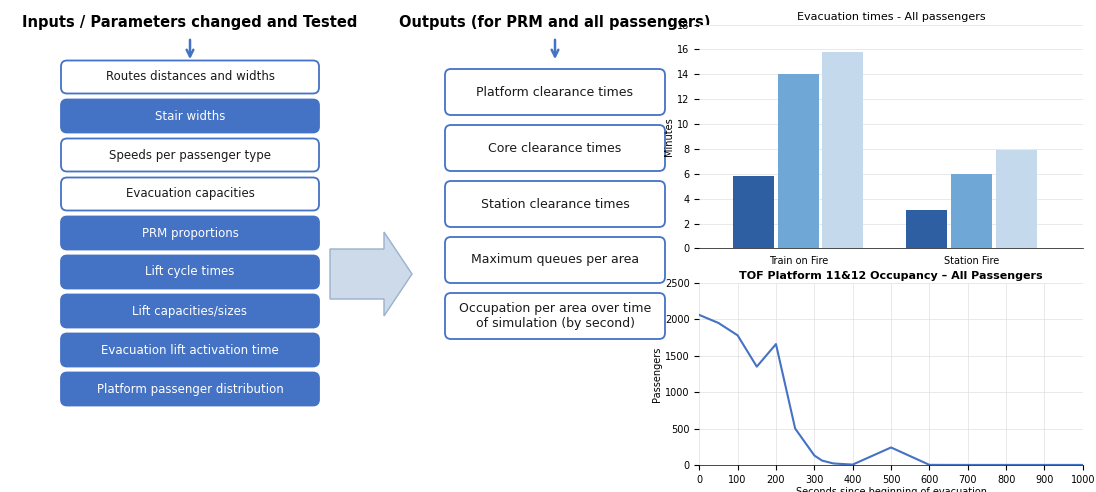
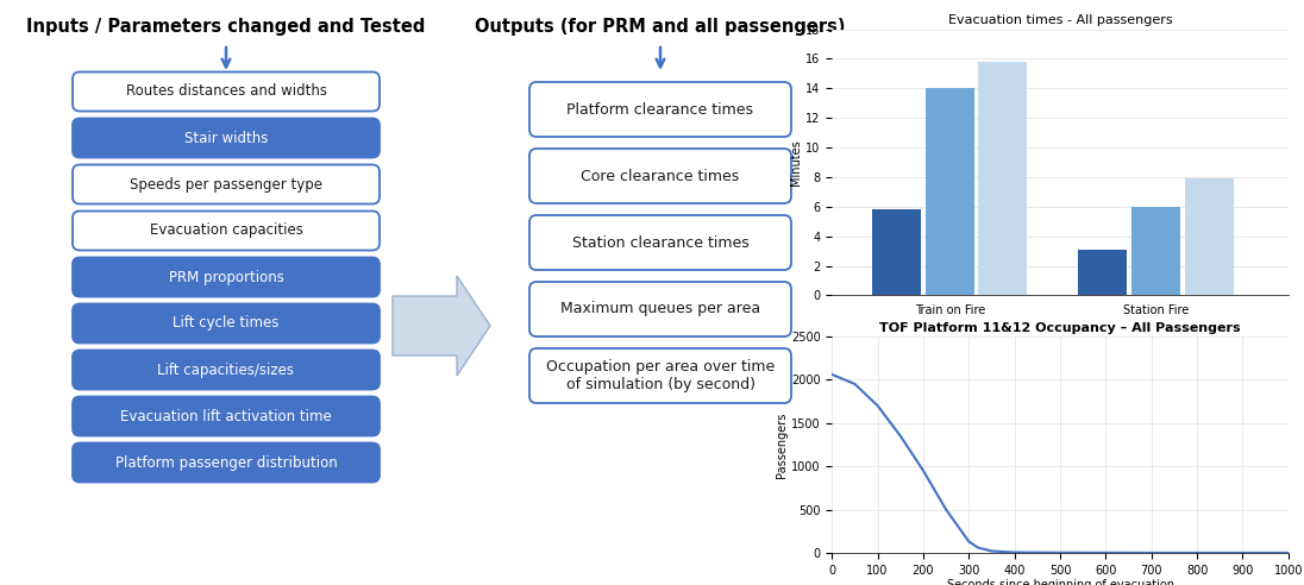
TOF Platform 11&12 Occupancy – All Passengers/100: 1780 -> 1700
TOF Platform 11&12 Occupancy – All Passengers/200: 1660 -> 950
TOF Platform 11&12 Occupancy – All Passengers/500: 240 -> 0
